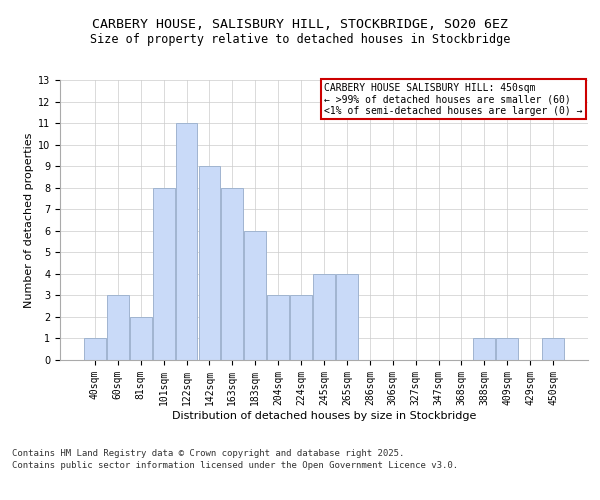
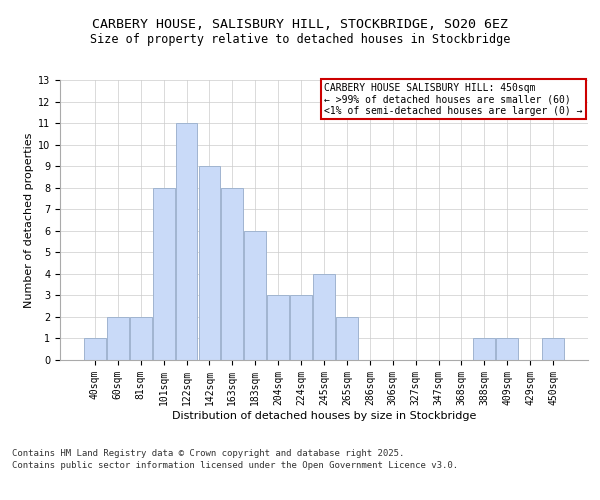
60sqm: 3 -> 2
265sqm: 4 -> 2
